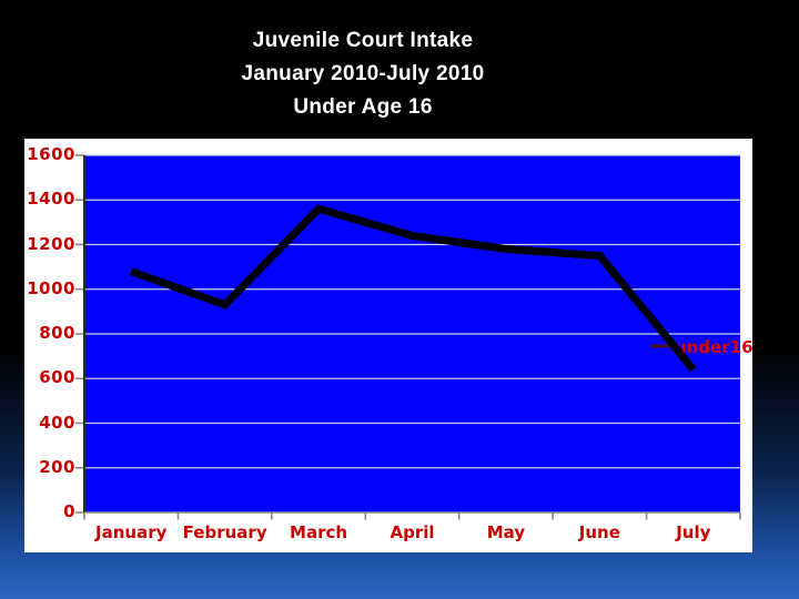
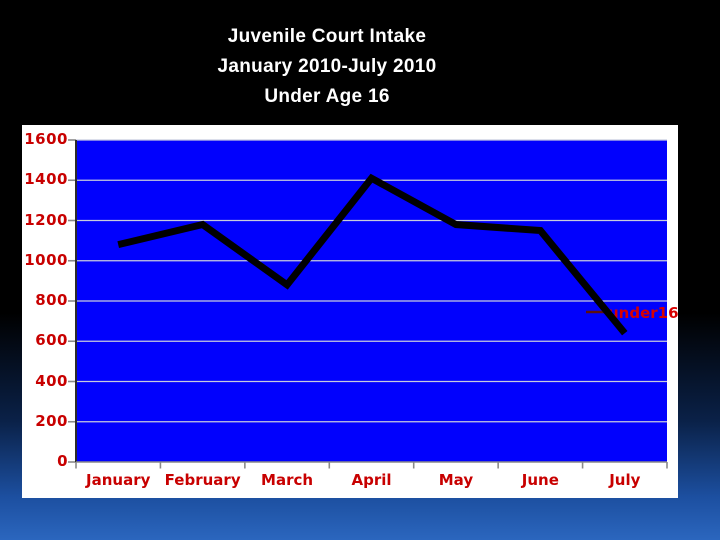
February: 930 -> 1180
March: 1360 -> 880
April: 1240 -> 1410
